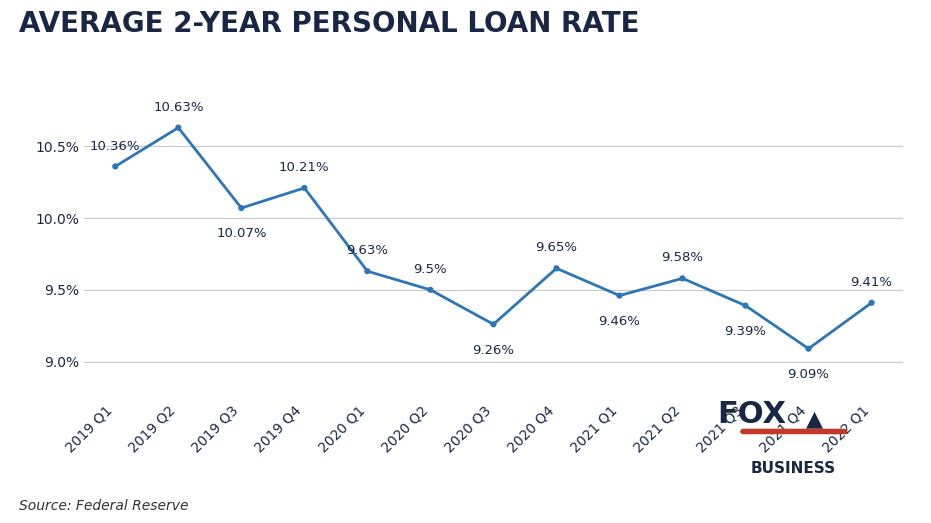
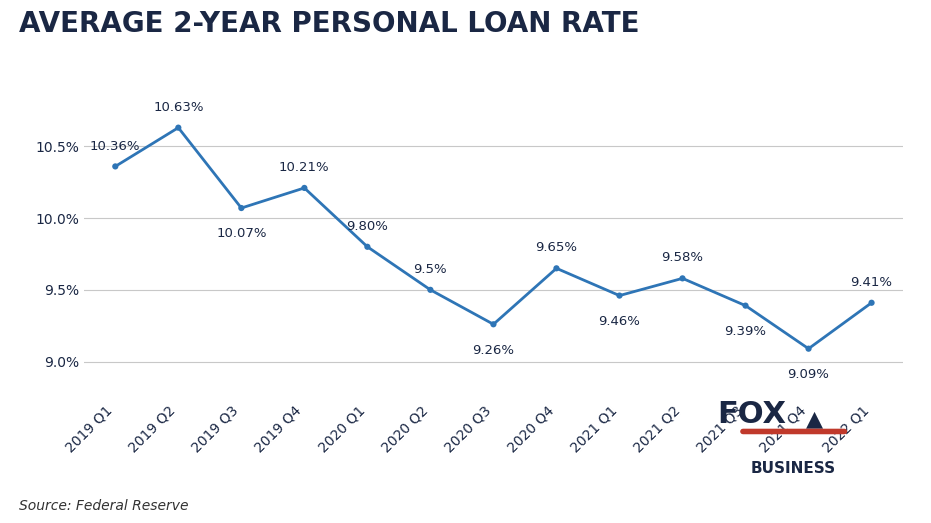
2020 Q1: 9.63% -> 9.80%
